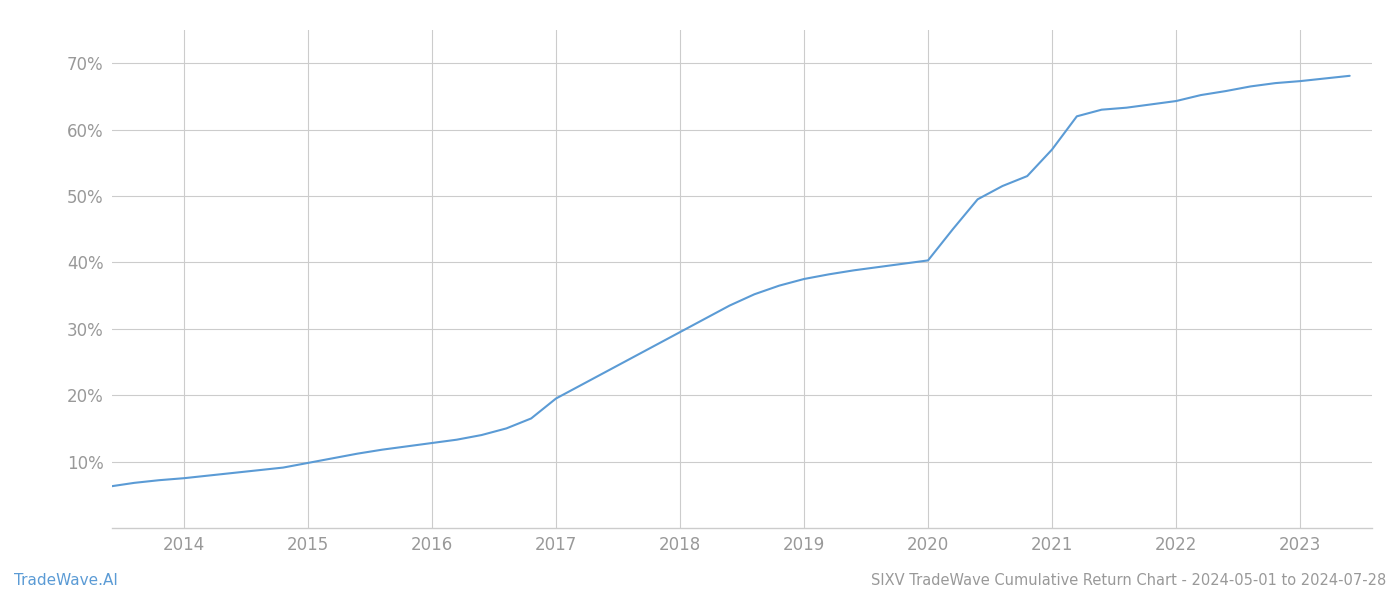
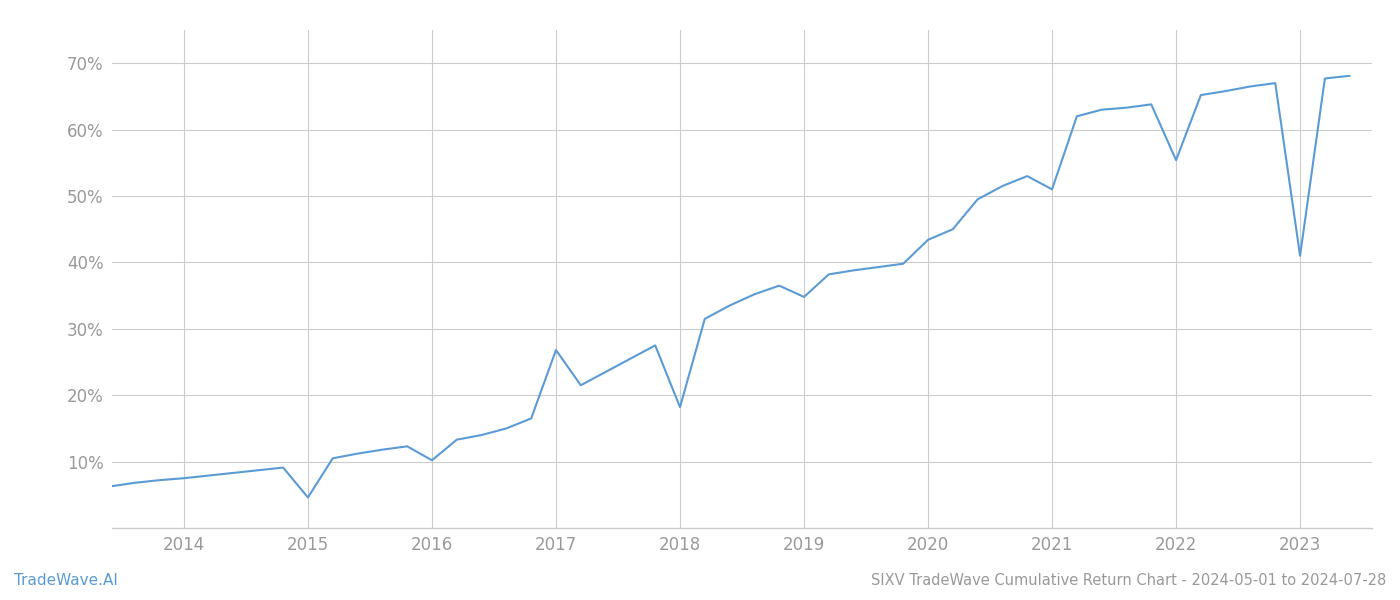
2015: 9.8% -> 4.6%
2016: 12.8% -> 10.2%
2017: 19.5% -> 26.8%
2018: 29.5% -> 18.2%
2019: 37.5% -> 34.8%
2020: 40.3% -> 43.4%
2021: 57.0% -> 51.0%
2022: 64.3% -> 55.4%
2023: 67.3% -> 41.0%
